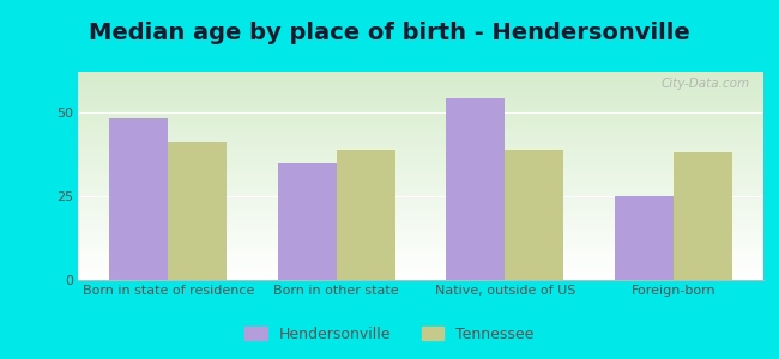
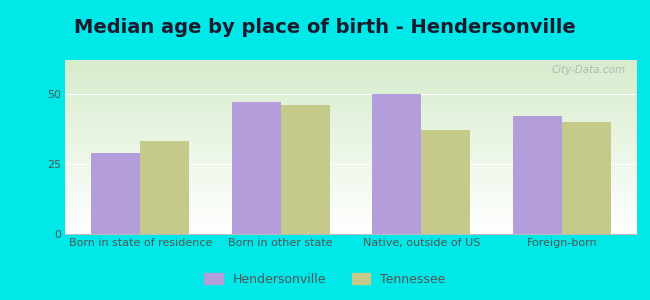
Hendersonville/Born in state of residence: 48 -> 29
Tennessee/Born in state of residence: 41 -> 33
Hendersonville/Born in other state: 35 -> 47
Tennessee/Born in other state: 39 -> 46
Hendersonville/Native, outside of US: 54 -> 50
Tennessee/Native, outside of US: 39 -> 37
Hendersonville/Foreign-born: 25 -> 42
Tennessee/Foreign-born: 38 -> 40
